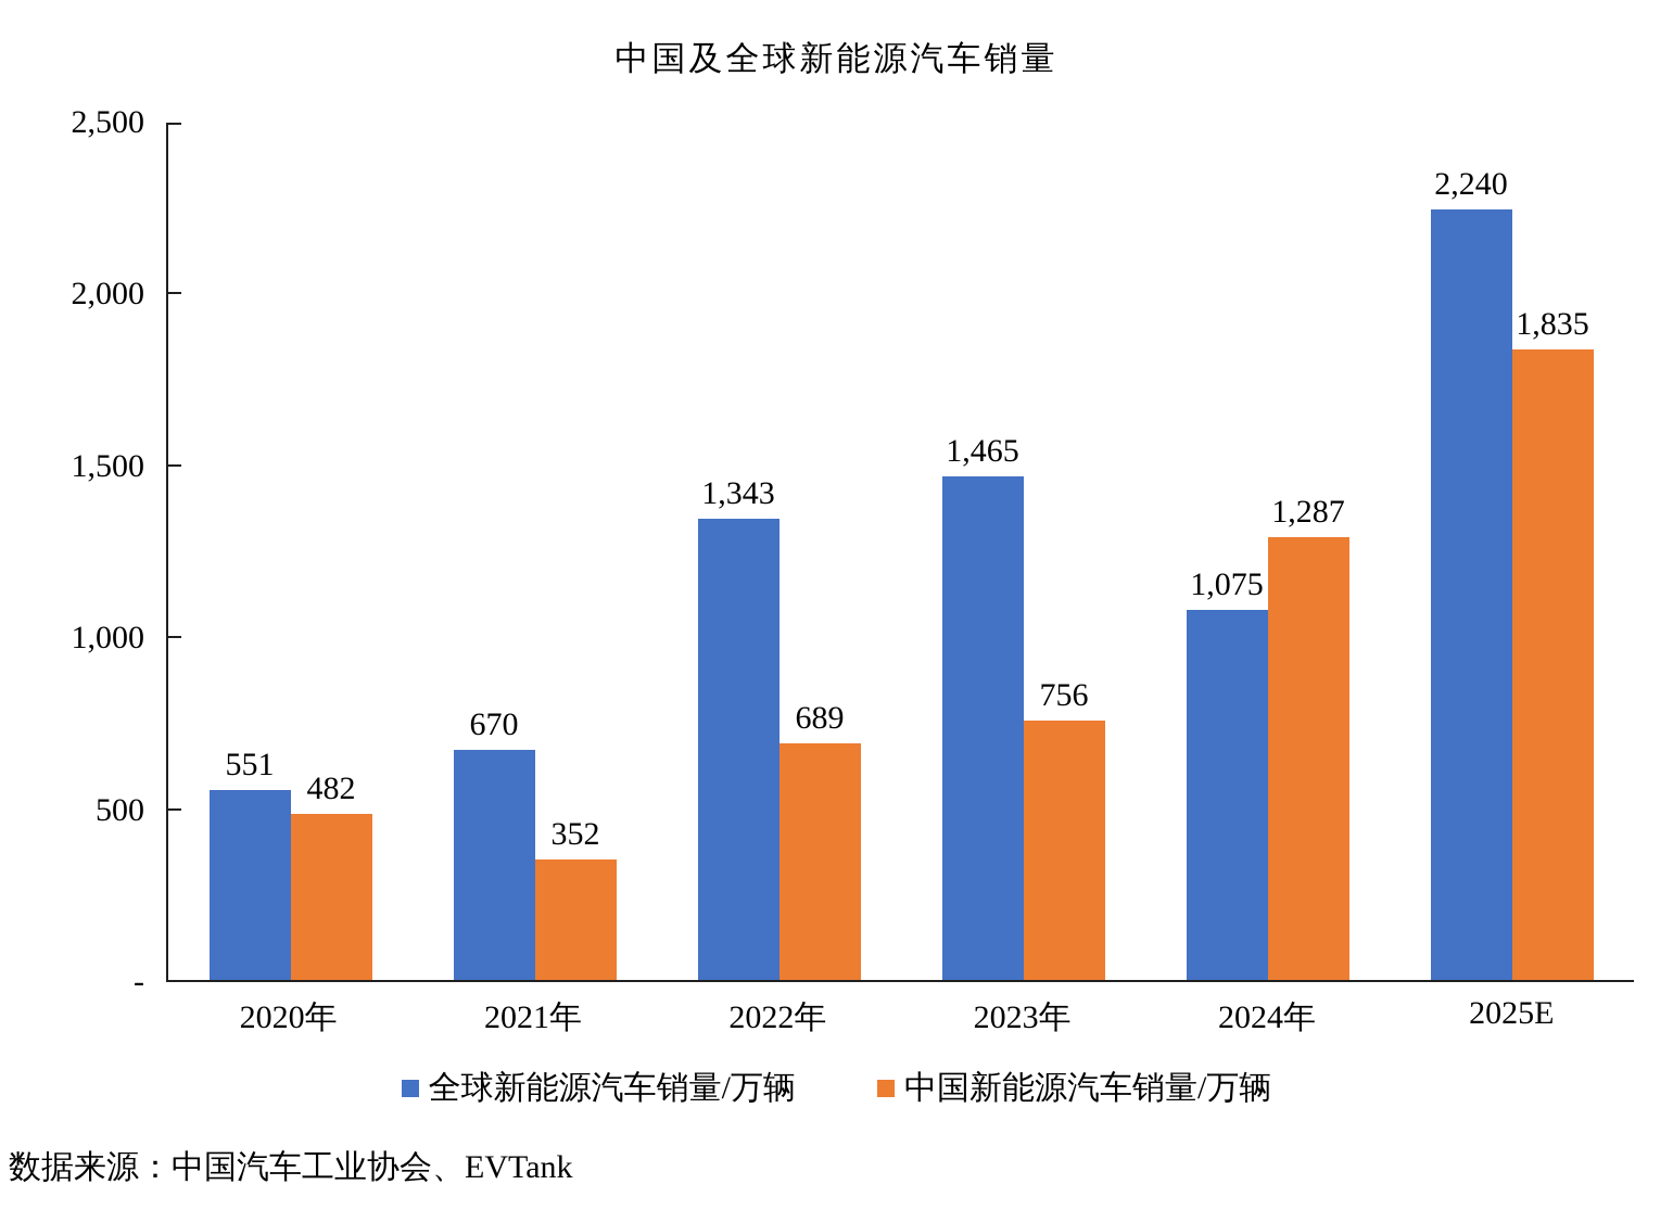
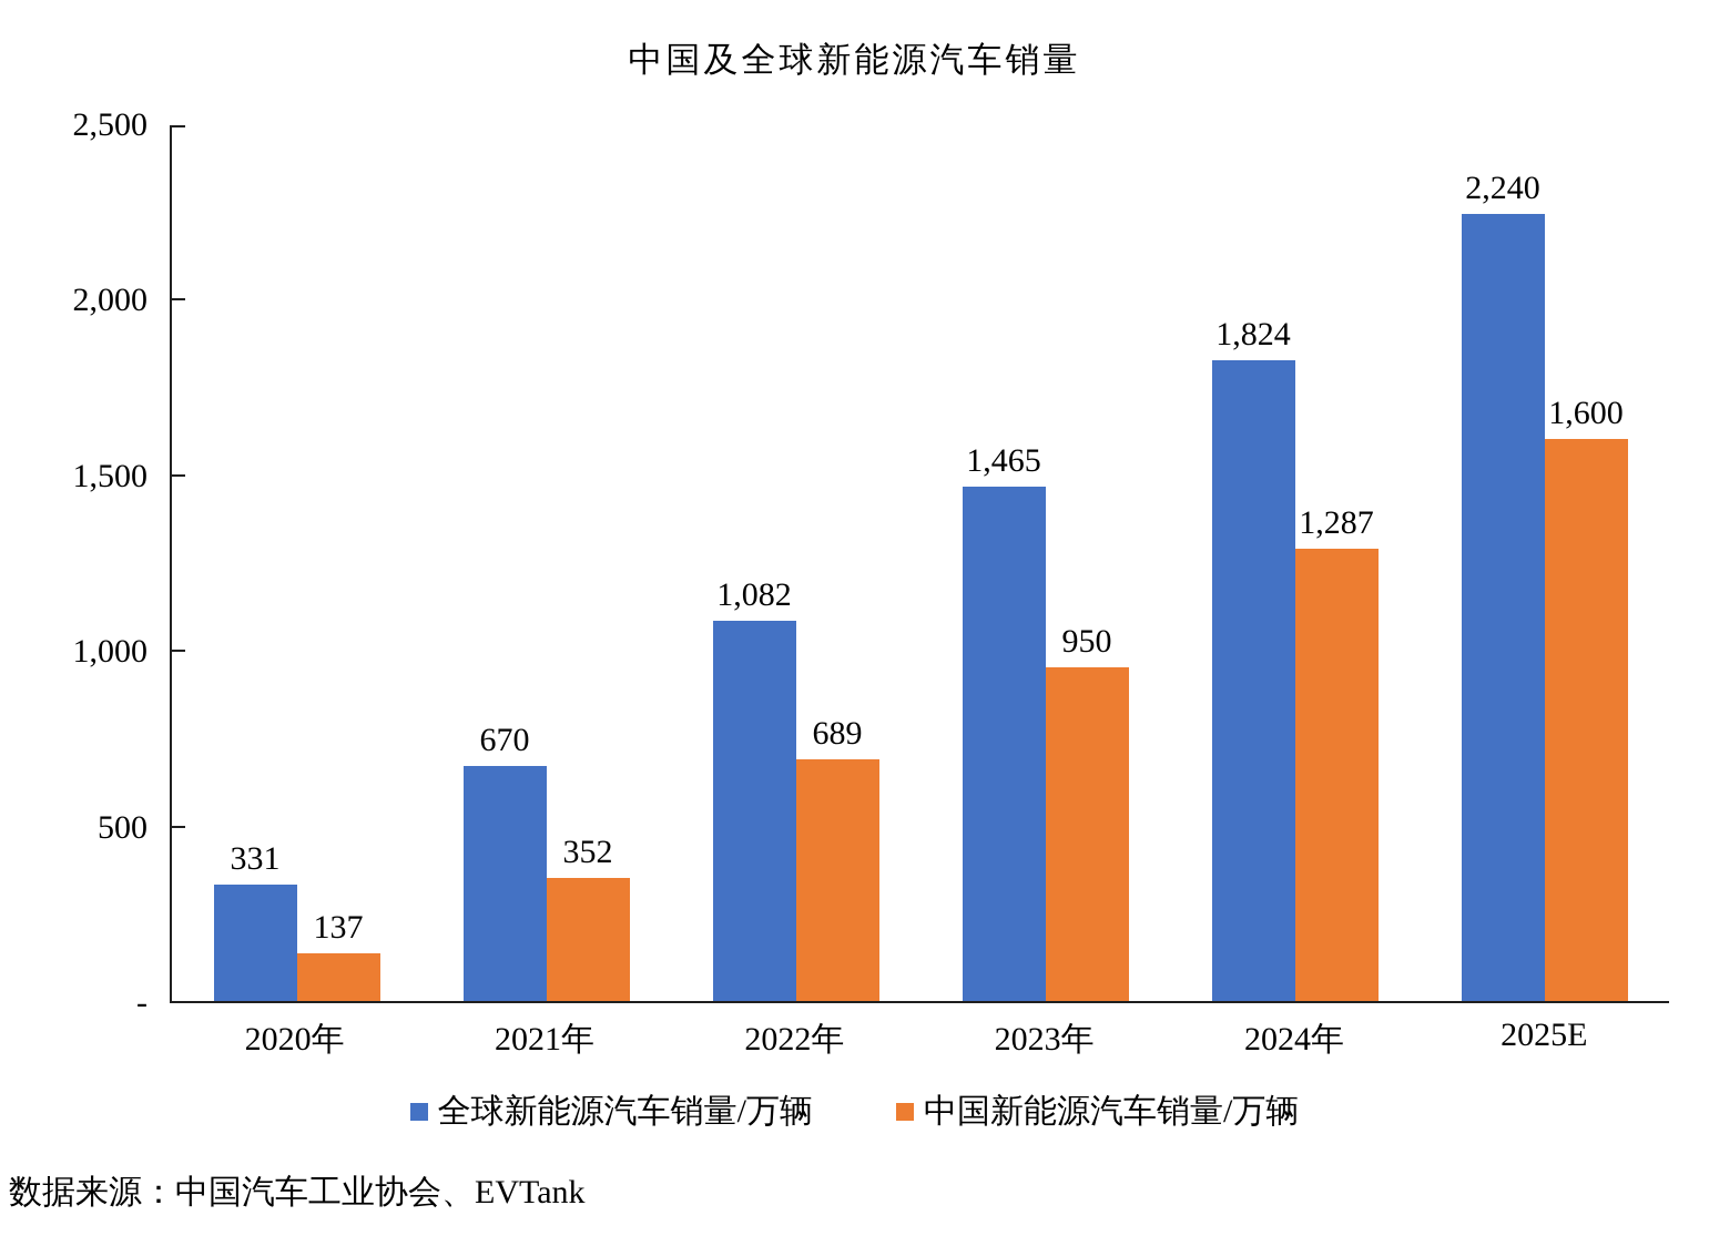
全球新能源汽车销量/万辆/2020年: 551 -> 331
中国新能源汽车销量/万辆/2020年: 482 -> 137
全球新能源汽车销量/万辆/2022年: 1,343 -> 1,082
中国新能源汽车销量/万辆/2023年: 756 -> 950
全球新能源汽车销量/万辆/2024年: 1,075 -> 1,824
中国新能源汽车销量/万辆/2025E: 1,835 -> 1,600
